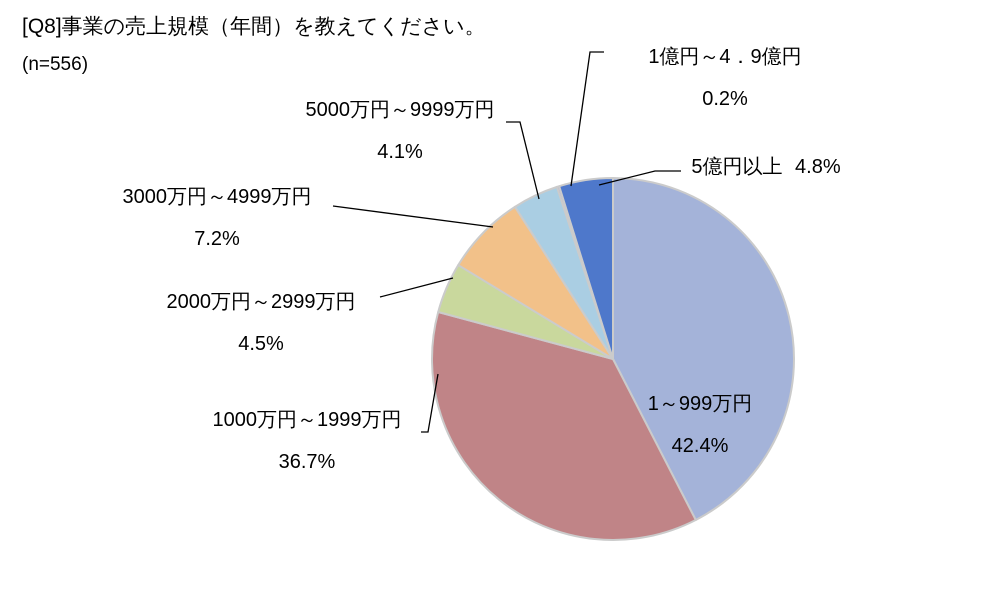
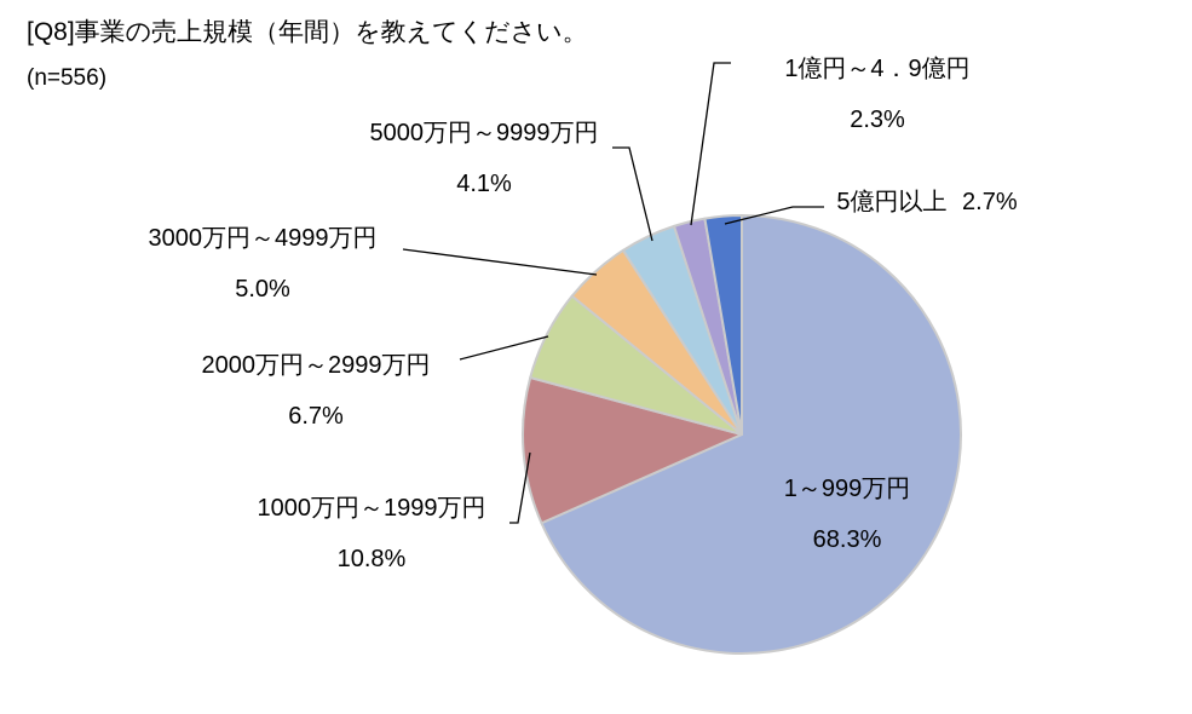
1～999万円: 42.4% -> 68.3%
1000万円～1999万円: 36.7% -> 10.8%
2000万円～2999万円: 4.5% -> 6.7%
3000万円～4999万円: 7.2% -> 5.0%
1億円～4．9億円: 0.2% -> 2.3%
5億円以上: 4.8% -> 2.7%
